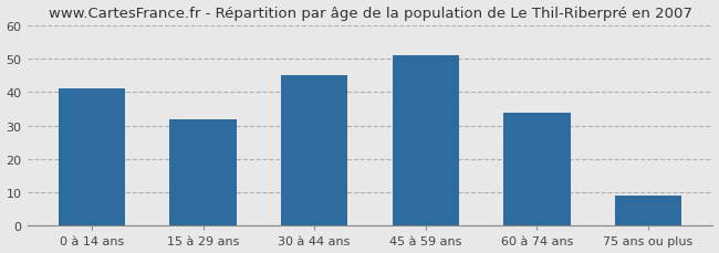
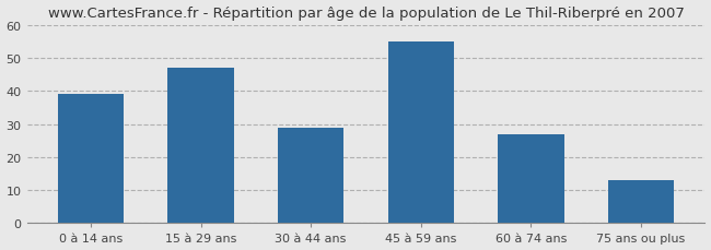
0 à 14 ans: 41 -> 39
15 à 29 ans: 32 -> 47
30 à 44 ans: 45 -> 29
45 à 59 ans: 51 -> 55
60 à 74 ans: 34 -> 27
75 ans ou plus: 9 -> 13
